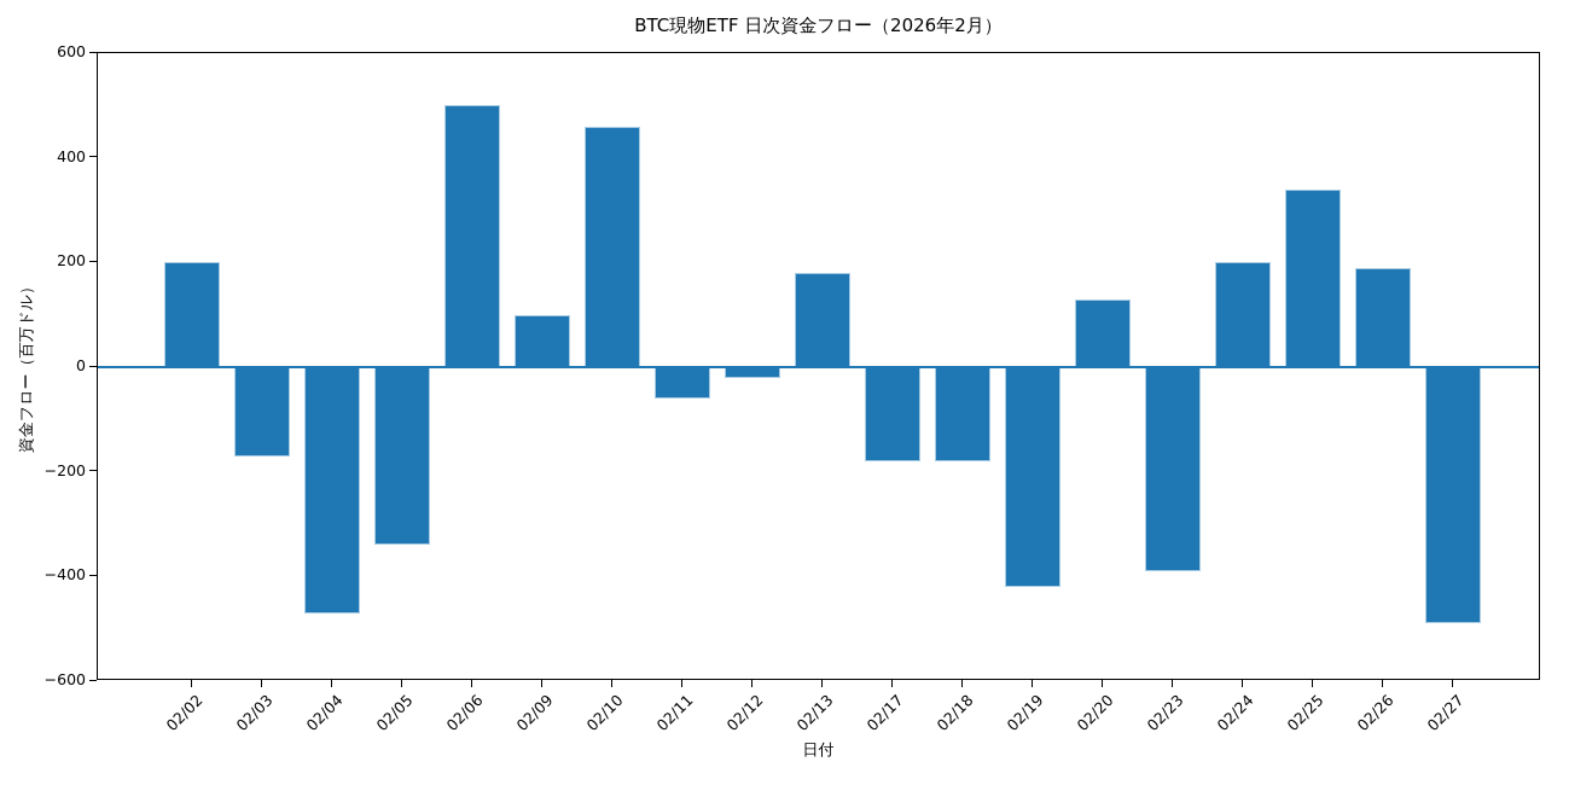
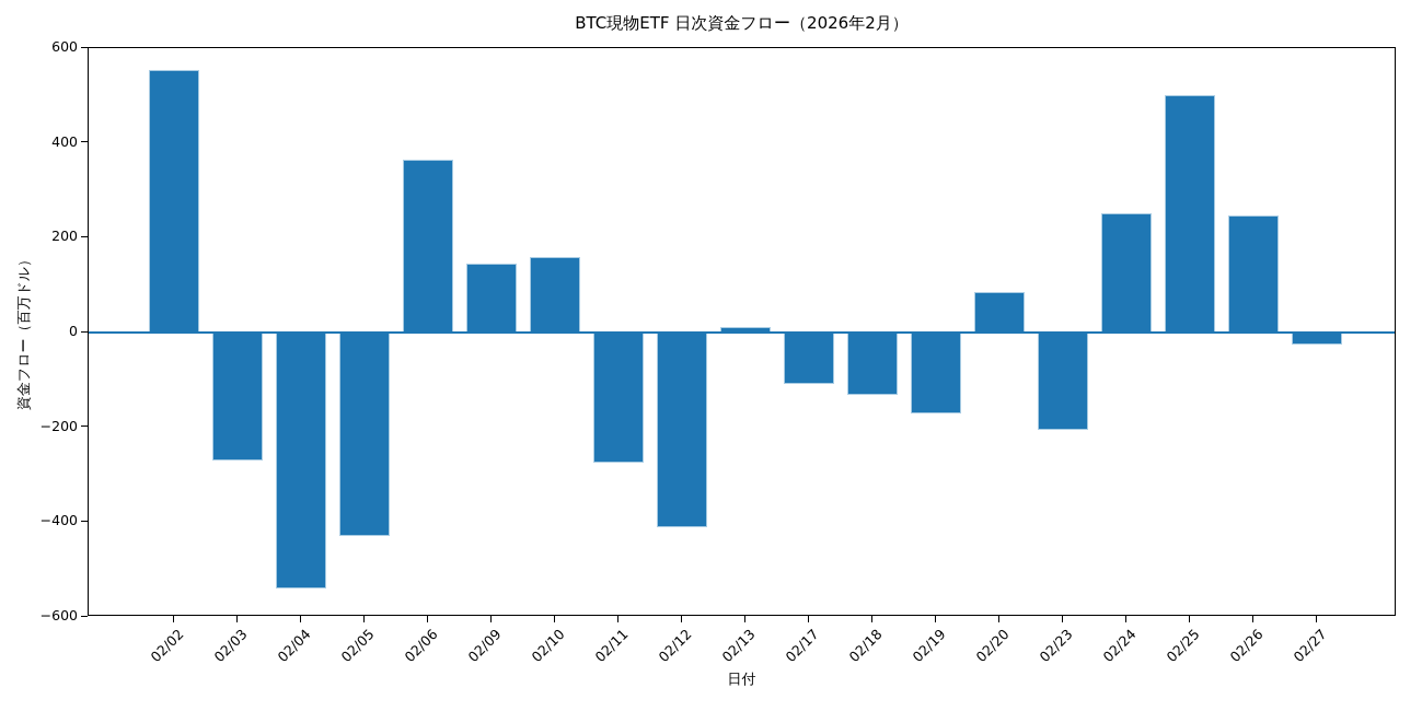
02/02: 200 -> 560
02/03: -170 -> -270
02/04: -470 -> -540
02/05: -340 -> -430
02/06: 500 -> 360
02/09: 100 -> 140
02/10: 460 -> 160
02/11: -60 -> -280
02/12: -20 -> -410
02/13: 180 -> 10
02/17: -180 -> -110
02/18: -180 -> -130
02/19: -420 -> -170
02/20: 130 -> 80
02/23: -390 -> -200
02/24: 200 -> 250
02/25: 340 -> 500
02/26: 190 -> 250
02/27: -490 -> -20
